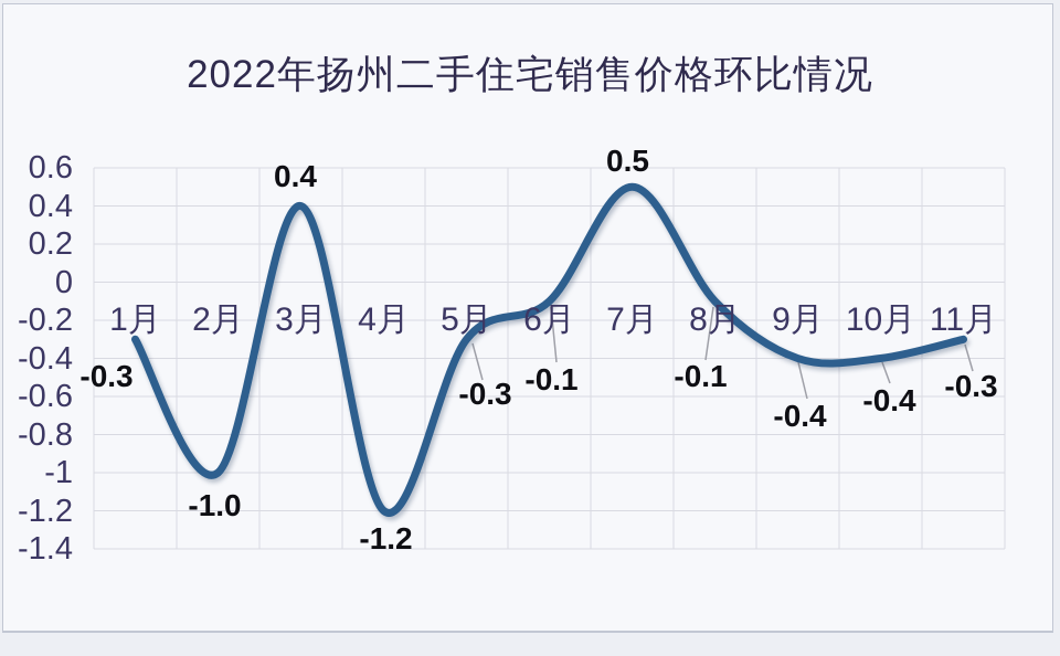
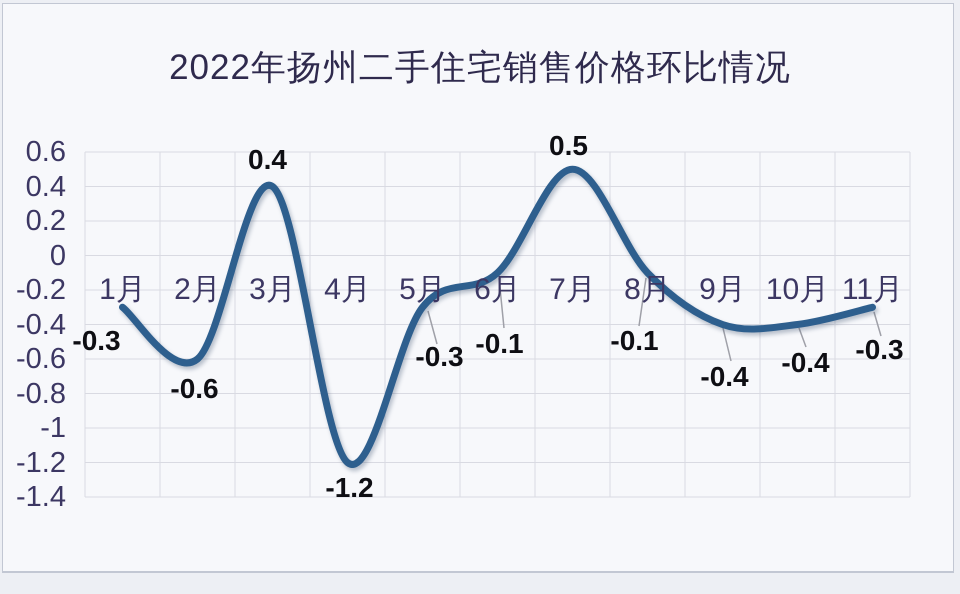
2月: -1.0 -> -0.6
